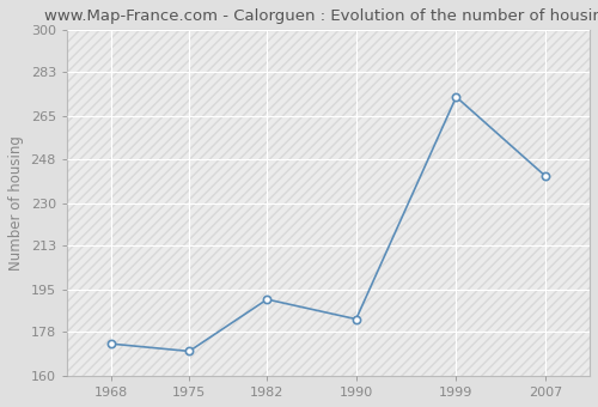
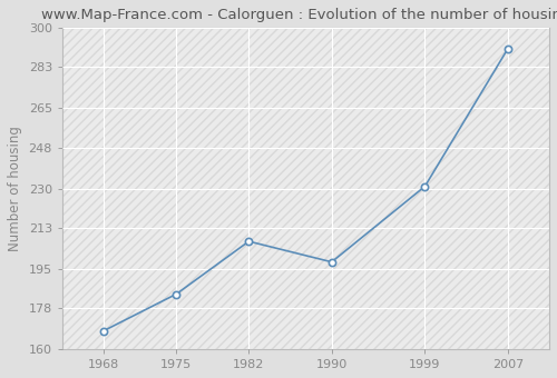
1968: 173 -> 168
1975: 170 -> 184
1982: 191 -> 207
1990: 183 -> 198
1999: 273 -> 231
2007: 241 -> 291
